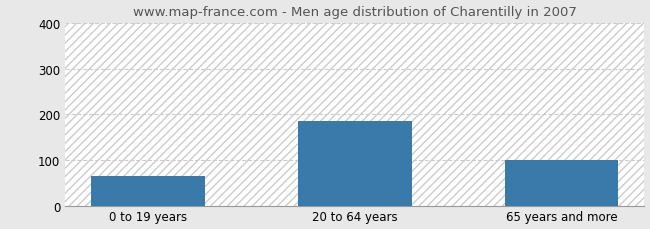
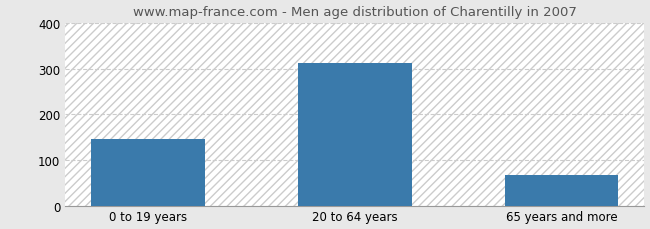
0 to 19 years: 65 -> 145
20 to 64 years: 185 -> 313
65 years and more: 100 -> 67
